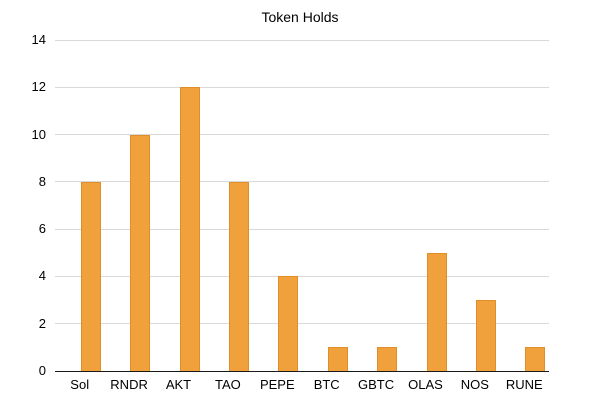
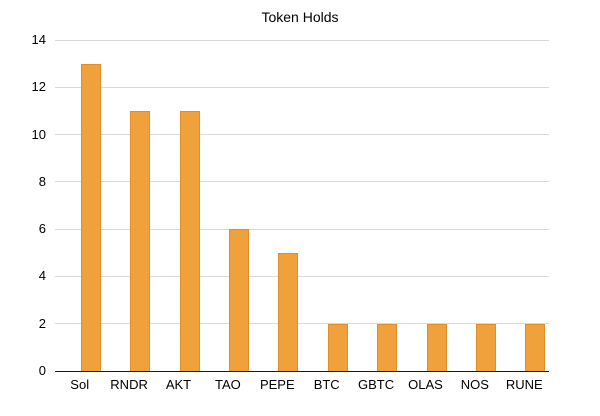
Sol: 8 -> 13
RNDR: 10 -> 11
AKT: 12 -> 11
TAO: 8 -> 6
PEPE: 4 -> 5
BTC: 1 -> 2
GBTC: 1 -> 2
OLAS: 5 -> 2
NOS: 3 -> 2
RUNE: 1 -> 2
